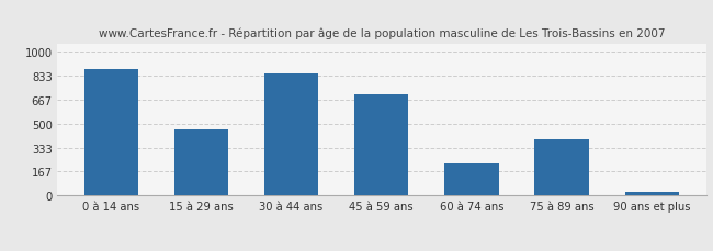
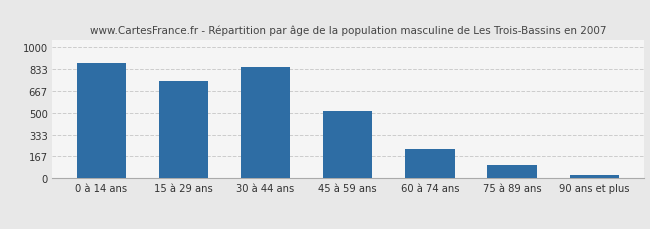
15 à 29 ans: 460 -> 740
45 à 59 ans: 700 -> 520
75 à 89 ans: 390 -> 100
